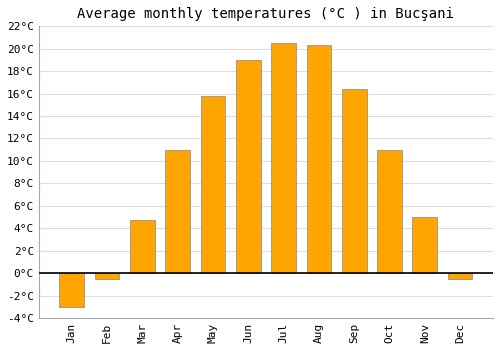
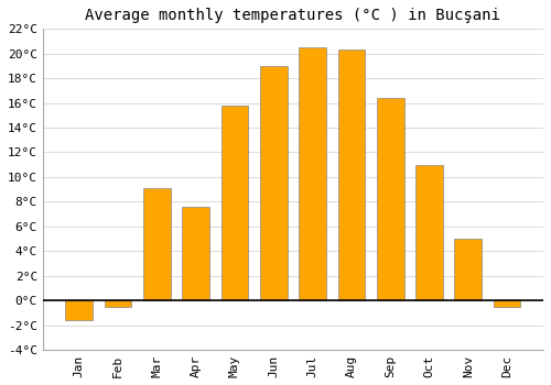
Jan: -3.0°C -> -1.6°C
Mar: 4.7°C -> 9.1°C
Apr: 11.0°C -> 7.6°C
